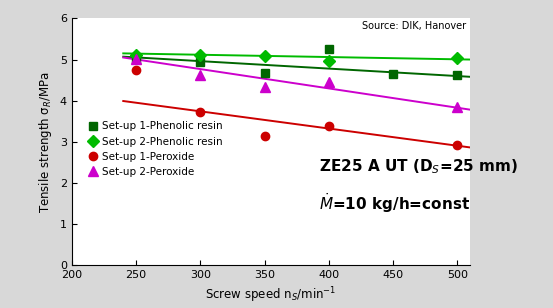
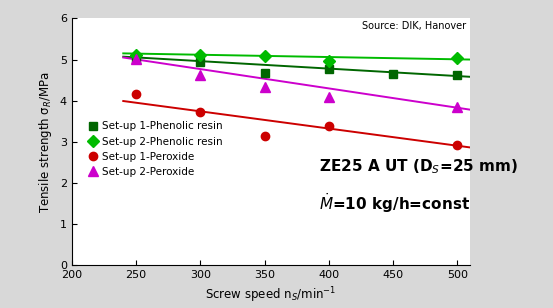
Set-up 1-Peroxide/250: 4.75 -> 4.16
Set-up 1-Phenolic resin/400: 5.25 -> 4.77
Set-up 2-Peroxide/400: 4.45 -> 4.08
